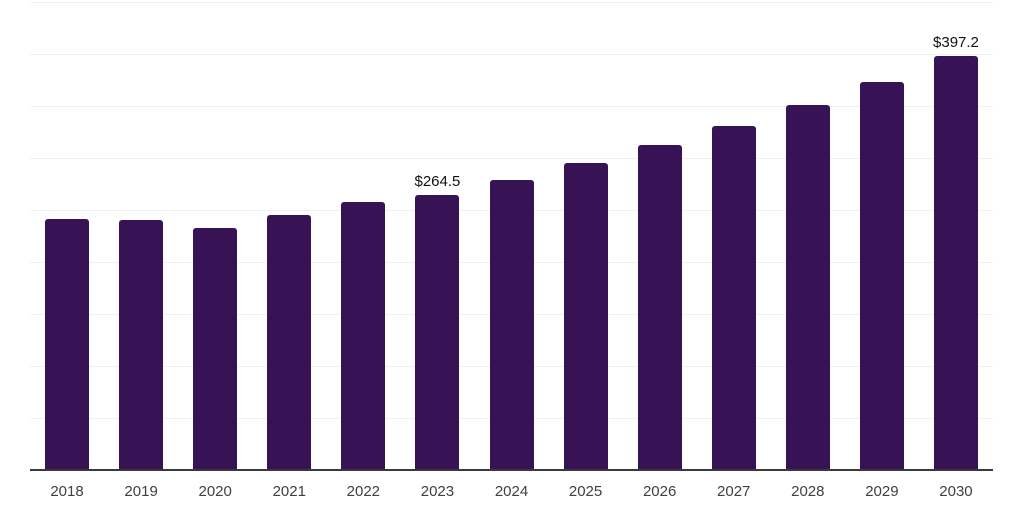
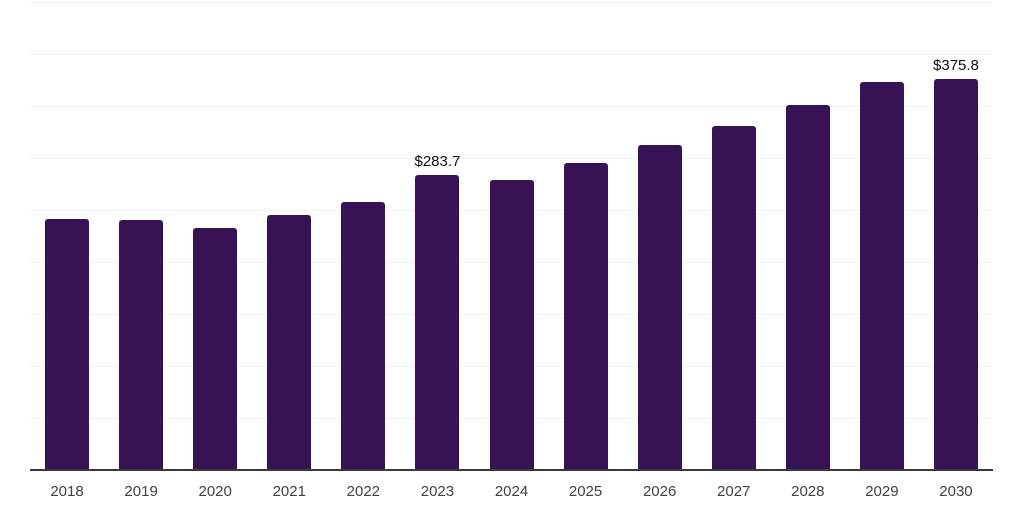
2023: $264.5 -> $283.7
2030: $397.2 -> $375.8
